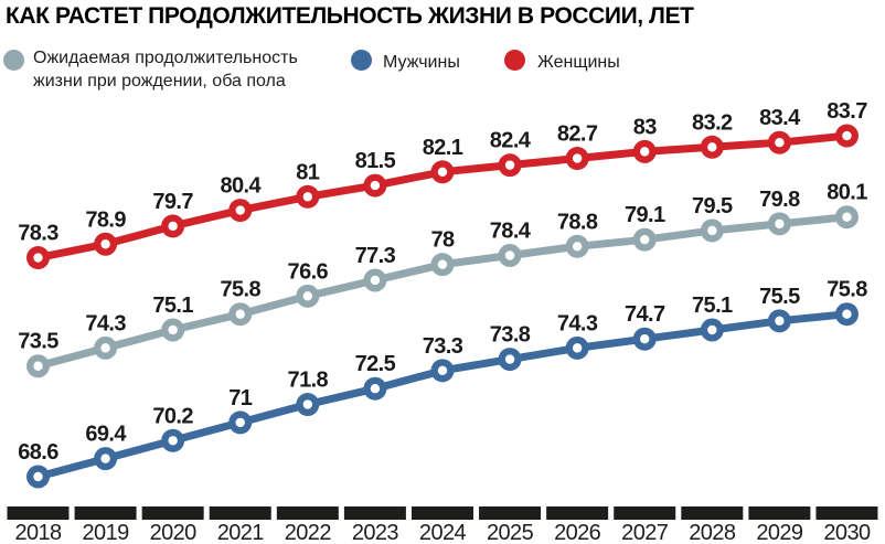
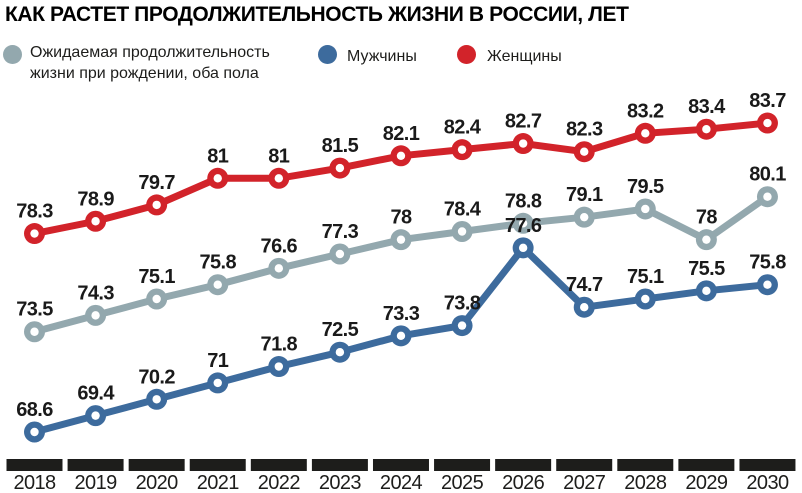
Женщины/2021: 80.4 -> 81
Мужчины/2026: 74.3 -> 77.6
Женщины/2027: 83 -> 82.3
Ожидаемая продолжительность жизни при рождении, оба пола/2029: 79.8 -> 78
